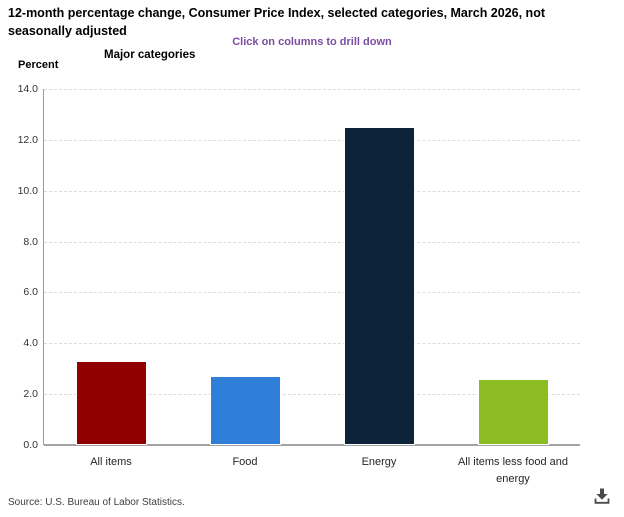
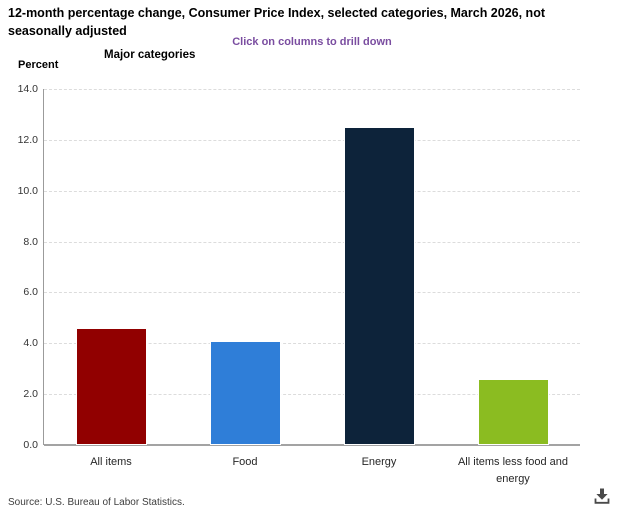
All items: 3.3 -> 4.6
Food: 2.7 -> 4.1
